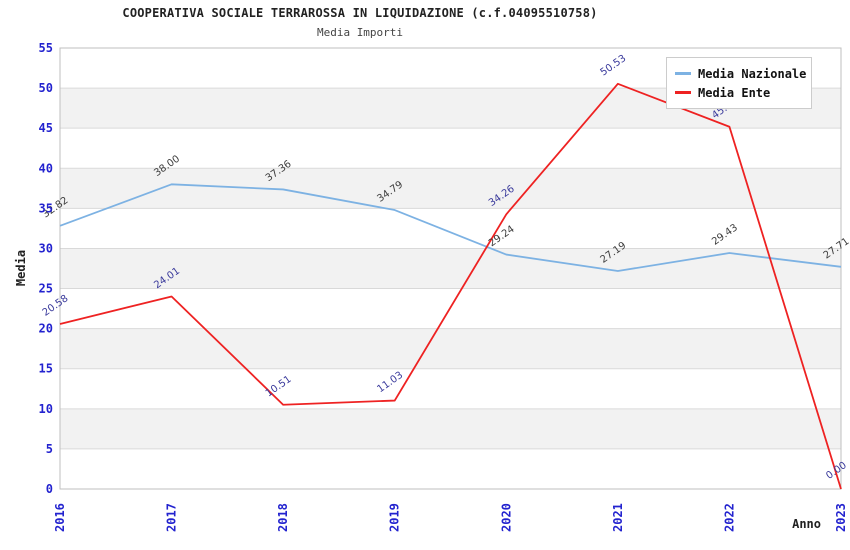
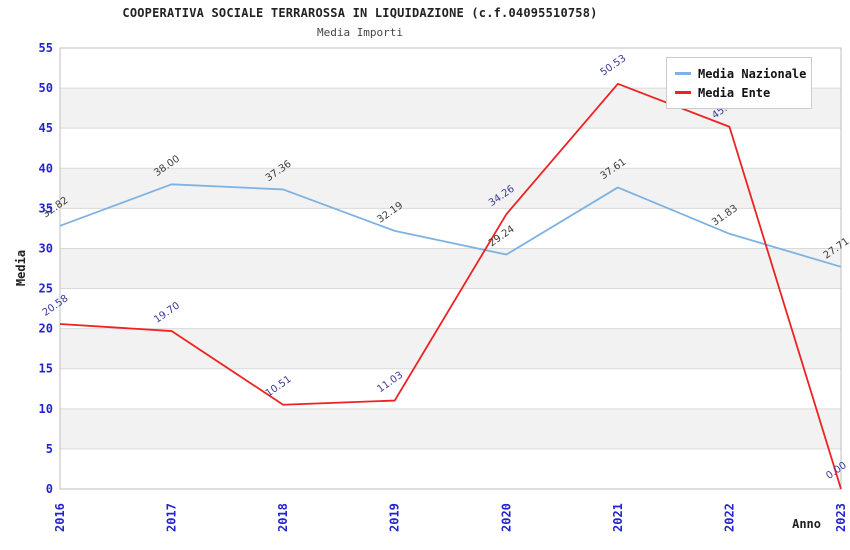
Media Ente/2017: 24.01 -> 19.70
Media Nazionale/2019: 34.79 -> 32.19
Media Nazionale/2021: 27.19 -> 37.61
Media Nazionale/2022: 29.43 -> 31.83
